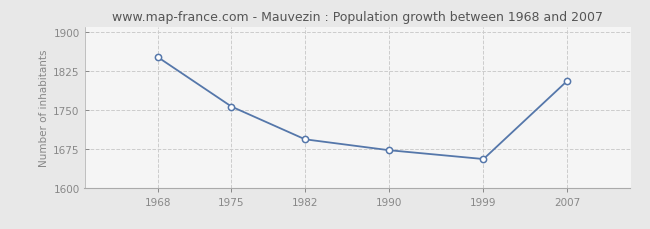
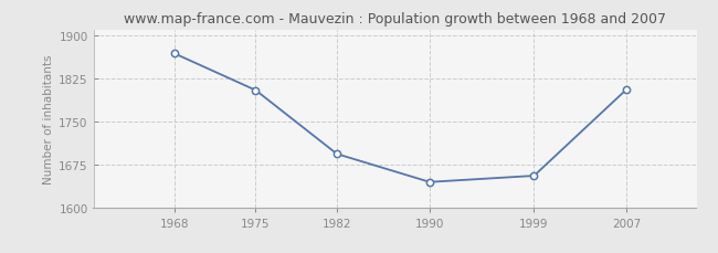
1968: 1851 -> 1868
1975: 1756 -> 1804
1990: 1672 -> 1644
